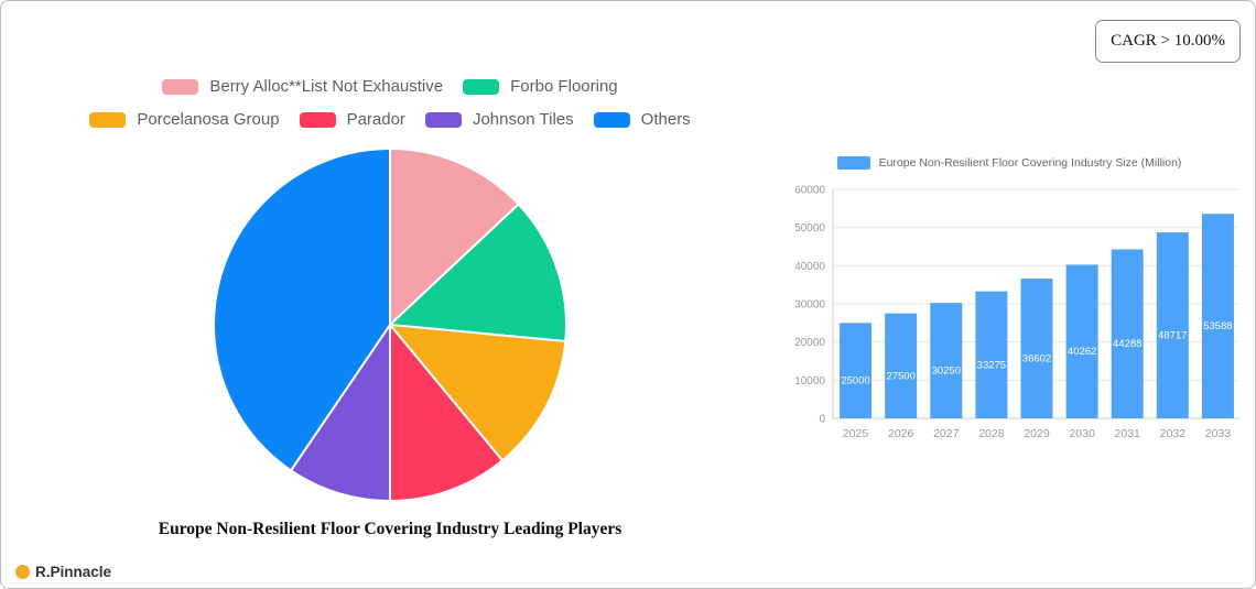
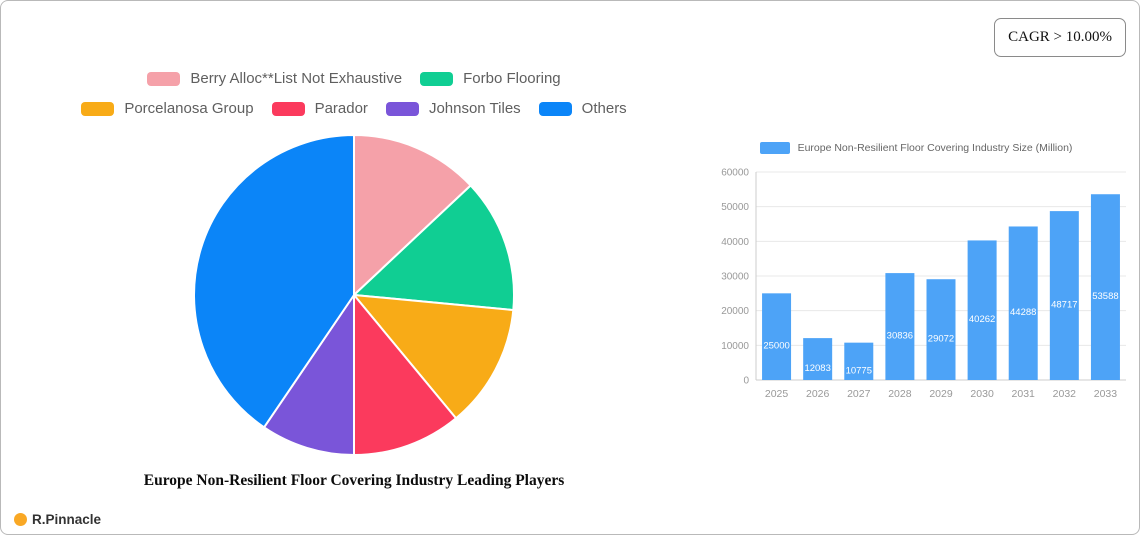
Europe Non-Resilient Floor Covering Industry Size (Million)/2026: 27500 -> 12083
Europe Non-Resilient Floor Covering Industry Size (Million)/2027: 30250 -> 10775
Europe Non-Resilient Floor Covering Industry Size (Million)/2028: 33275 -> 30836
Europe Non-Resilient Floor Covering Industry Size (Million)/2029: 36602 -> 29072
